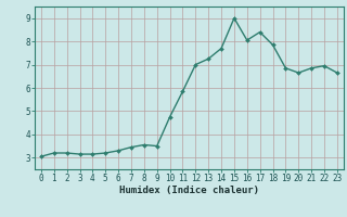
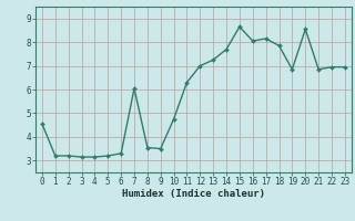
0: 3.05 -> 4.55
7: 3.45 -> 6.05
11: 5.85 -> 6.30
15: 9.00 -> 8.65
17: 8.40 -> 8.15
20: 6.65 -> 8.55
23: 6.65 -> 6.95
